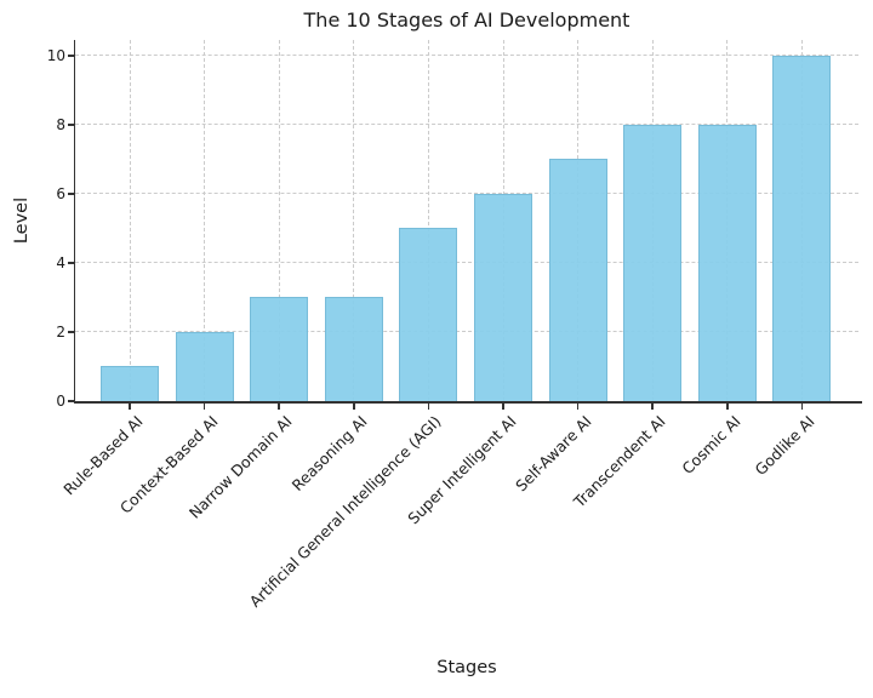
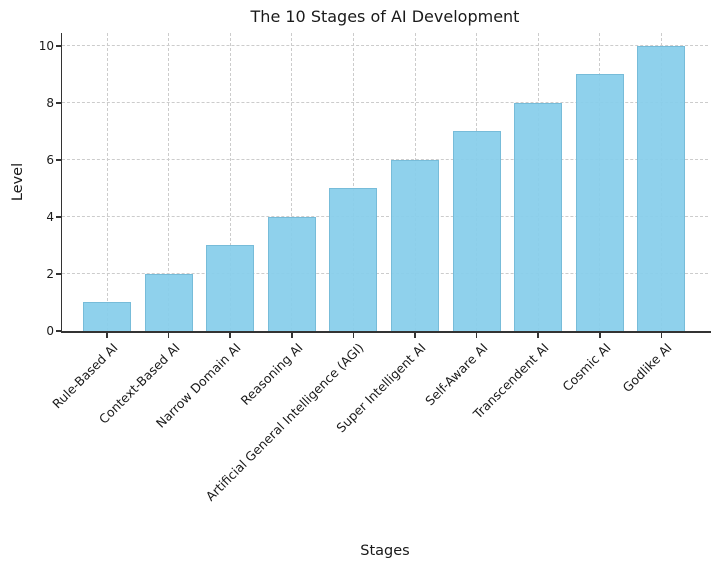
Reasoning AI: 3 -> 4
Cosmic AI: 8 -> 9
